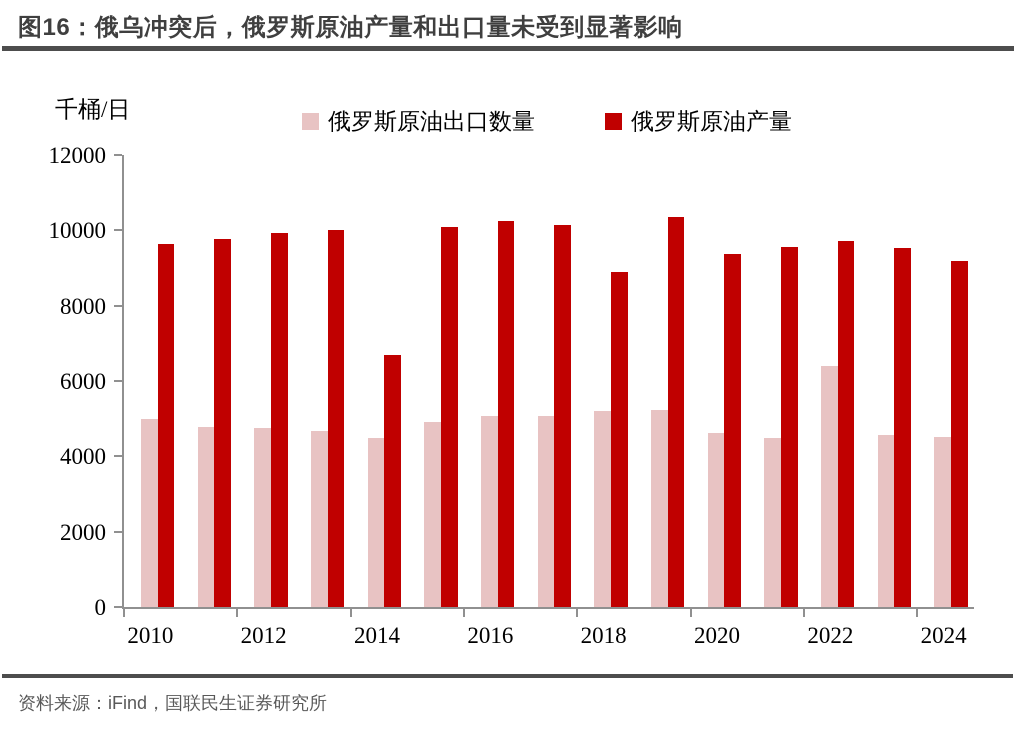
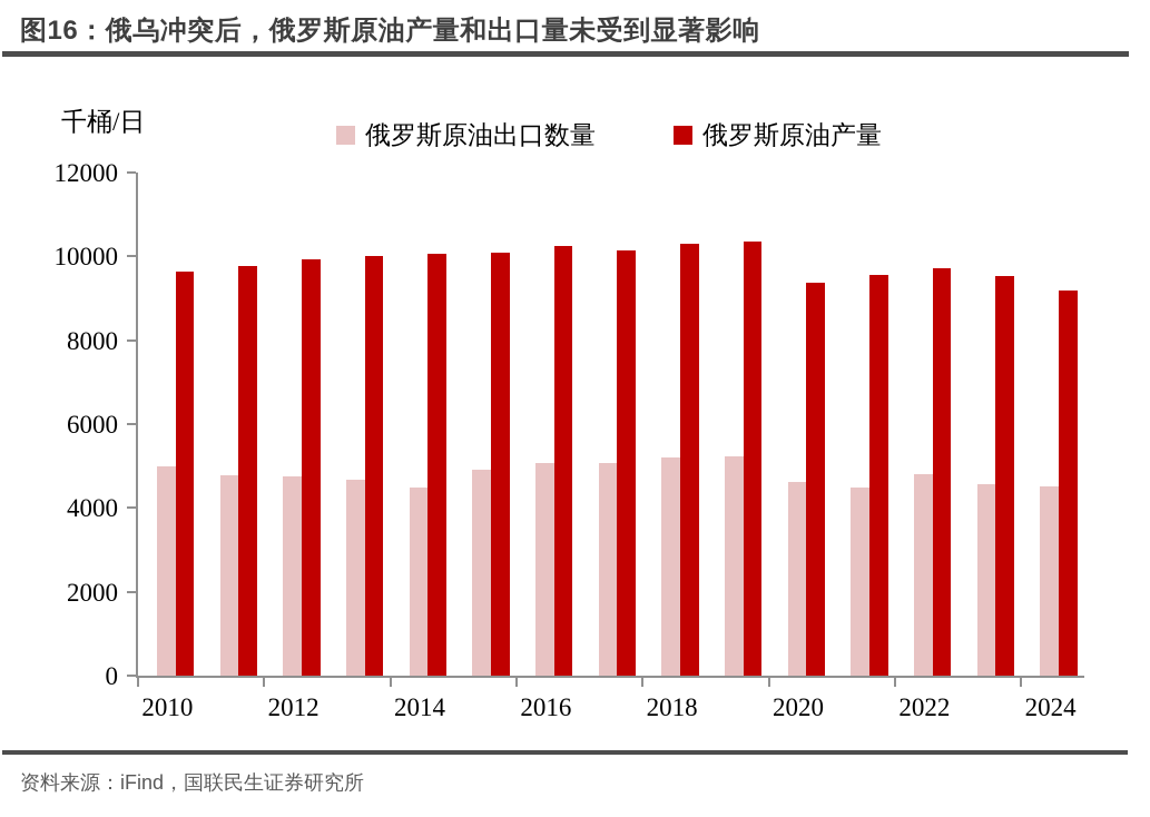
俄罗斯原油产量/2014: 6700 -> 10100
俄罗斯原油产量/2018: 8900 -> 10300
俄罗斯原油出口数量/2022: 6400 -> 4800
